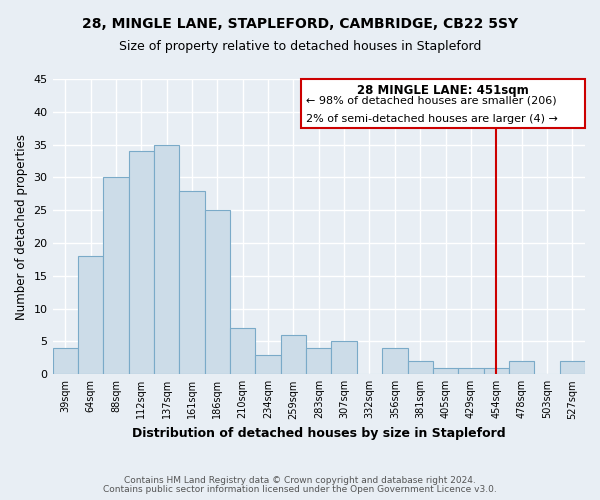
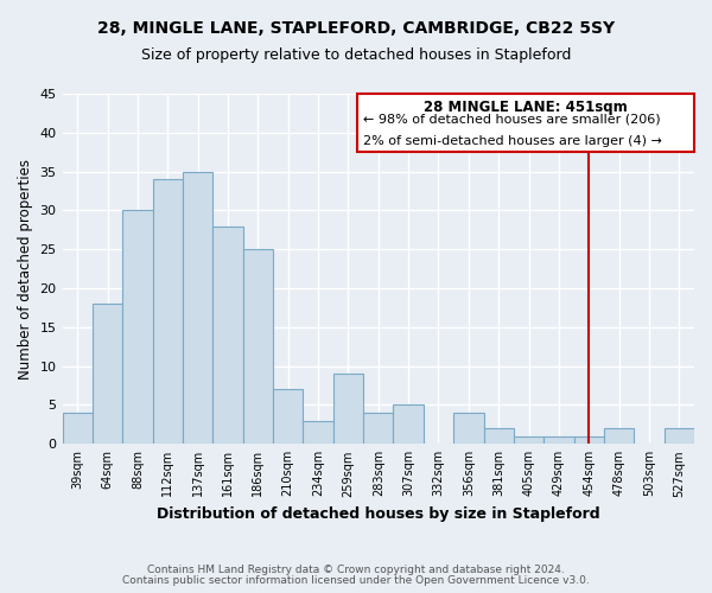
259sqm: 6 -> 9
